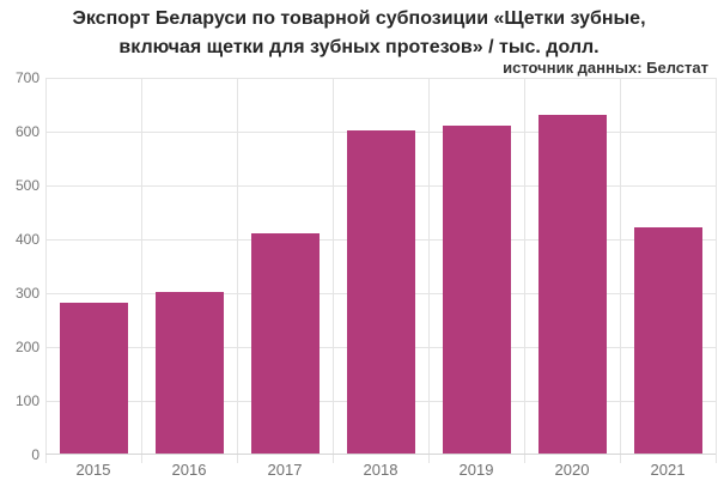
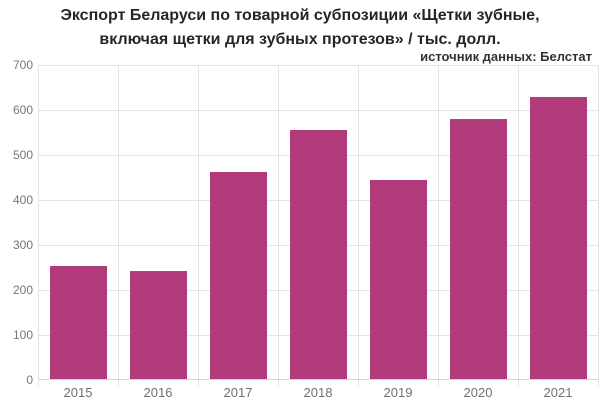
2015: 280 -> 250
2016: 300 -> 240
2017: 410 -> 460
2018: 600 -> 550
2019: 610 -> 440
2020: 630 -> 580
2021: 420 -> 630
